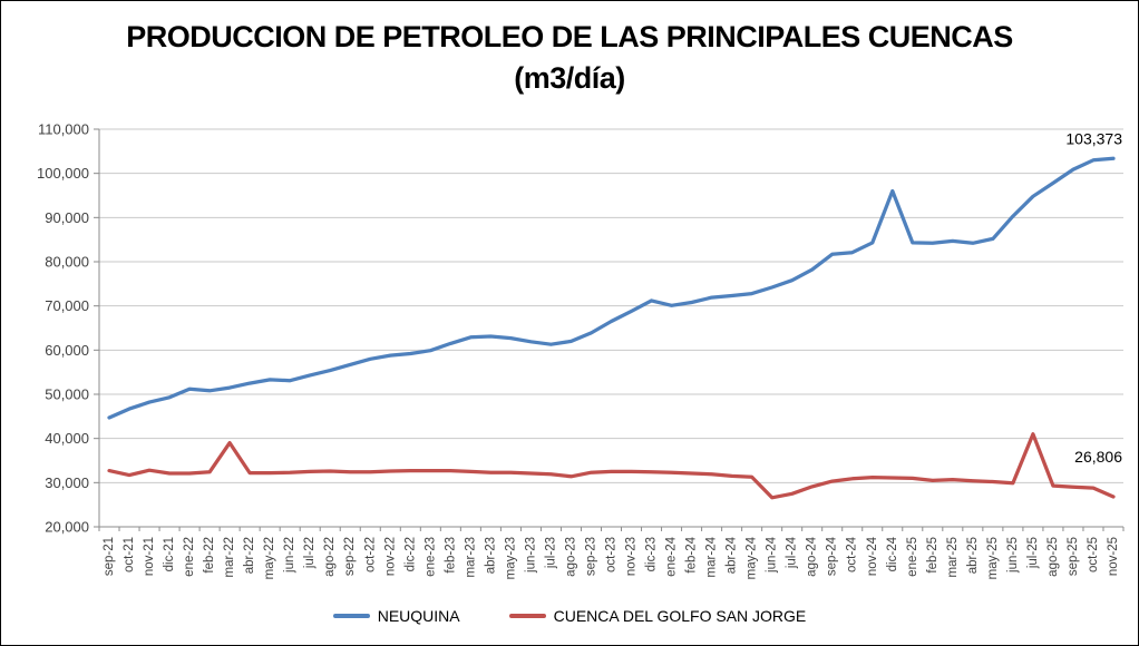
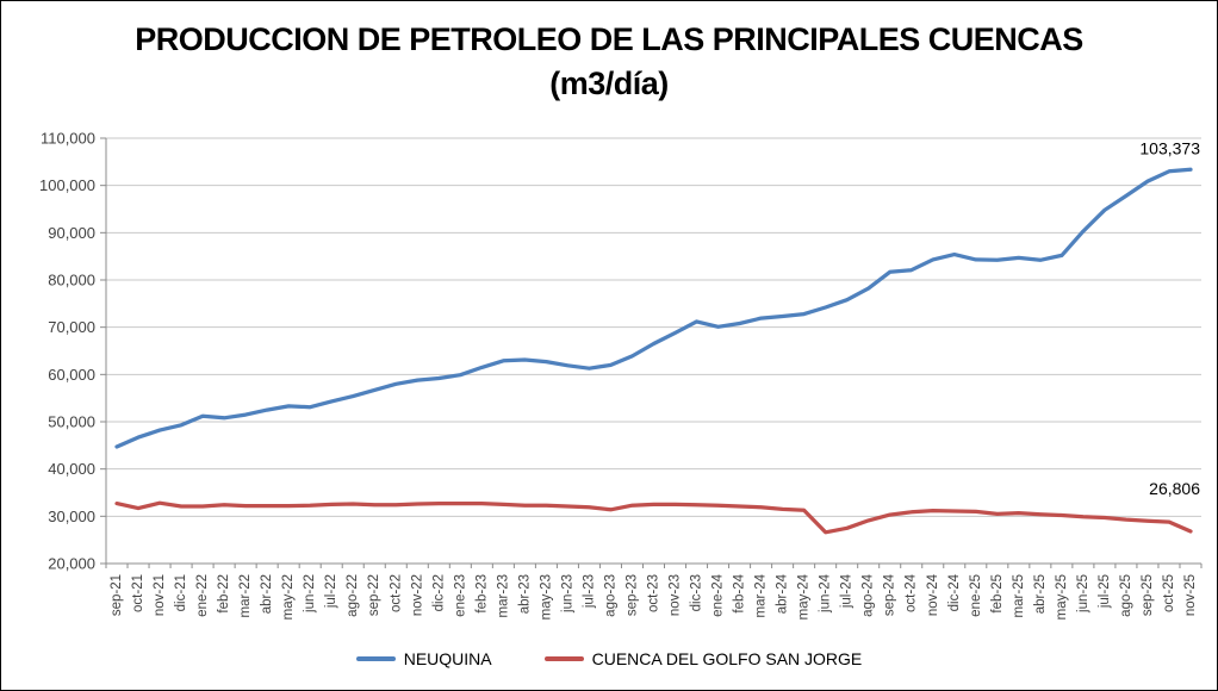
CUENCA DEL GOLFO SAN JORGE/mar-22: 39000 -> 32000
NEUQUINA/dic-24: 96000 -> 85000
CUENCA DEL GOLFO SAN JORGE/jul-25: 41000 -> 30000
